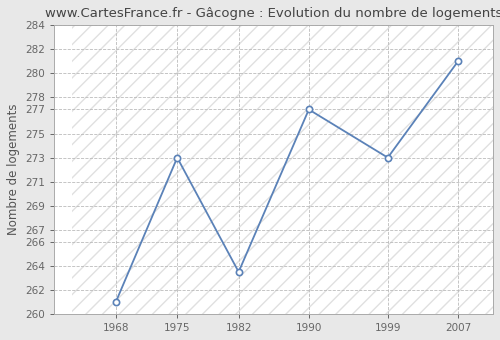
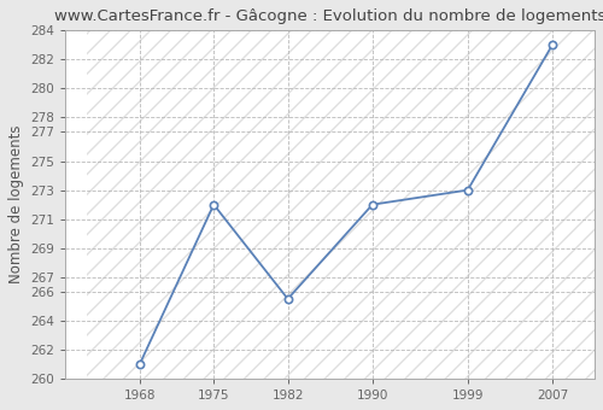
1975: 273.0 -> 272.0
1982: 263.5 -> 265.5
1990: 277.0 -> 272.0
2007: 281.0 -> 283.0
